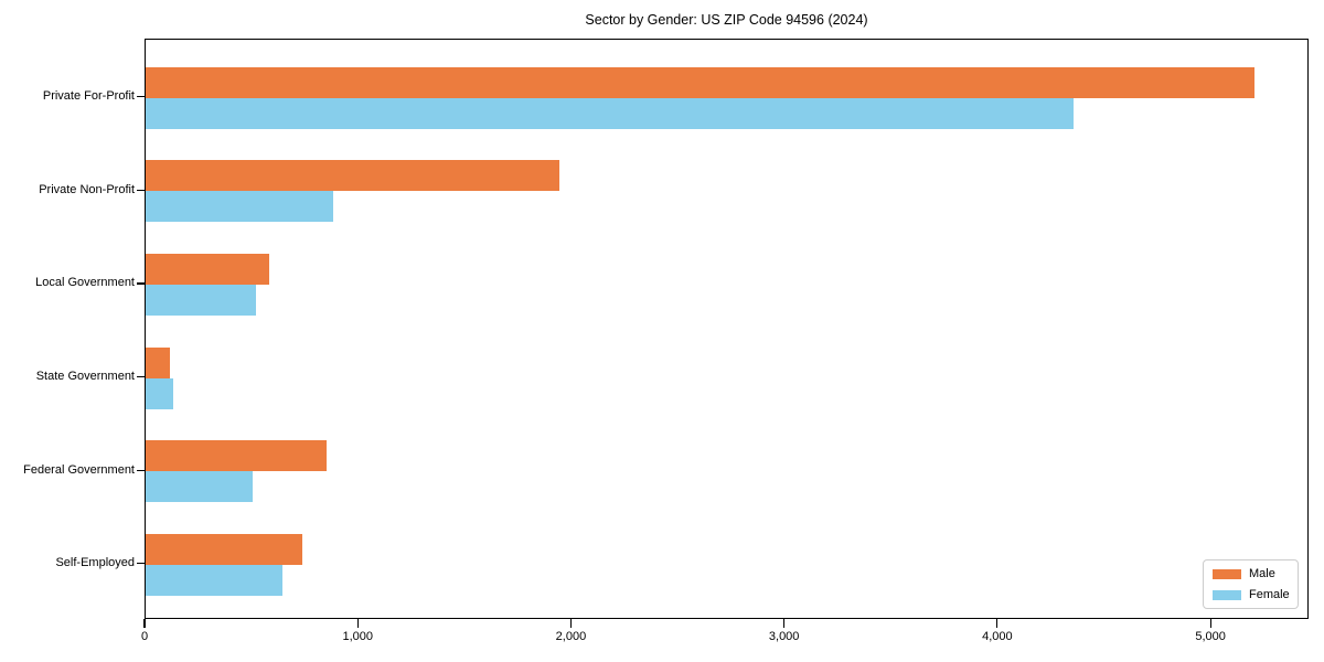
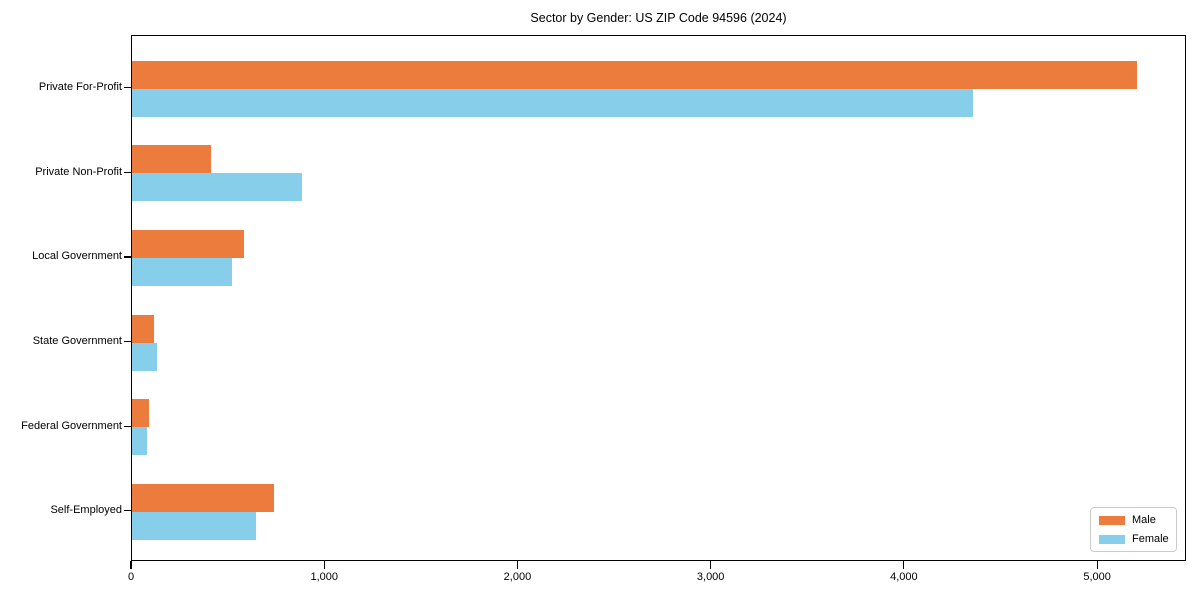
Male/Private Non-Profit: 1940 -> 410
Male/Federal Government: 850 -> 90
Female/Federal Government: 500 -> 80
